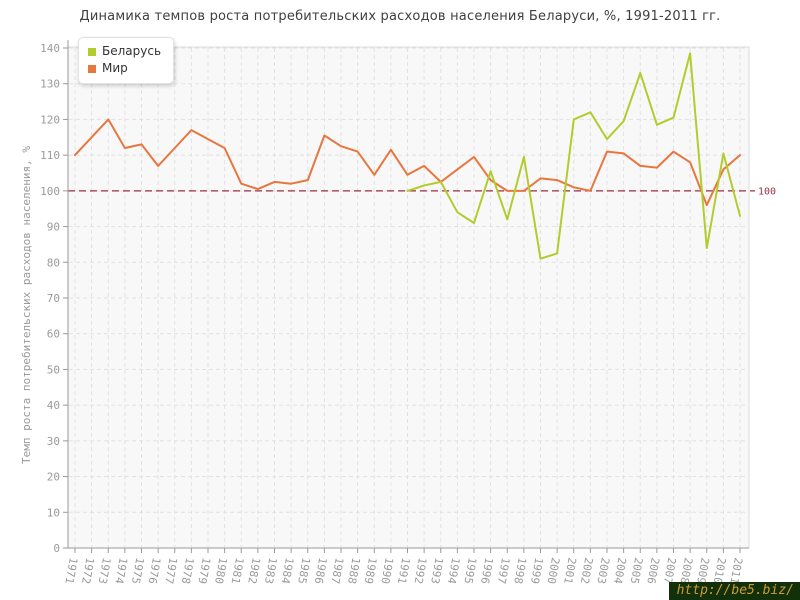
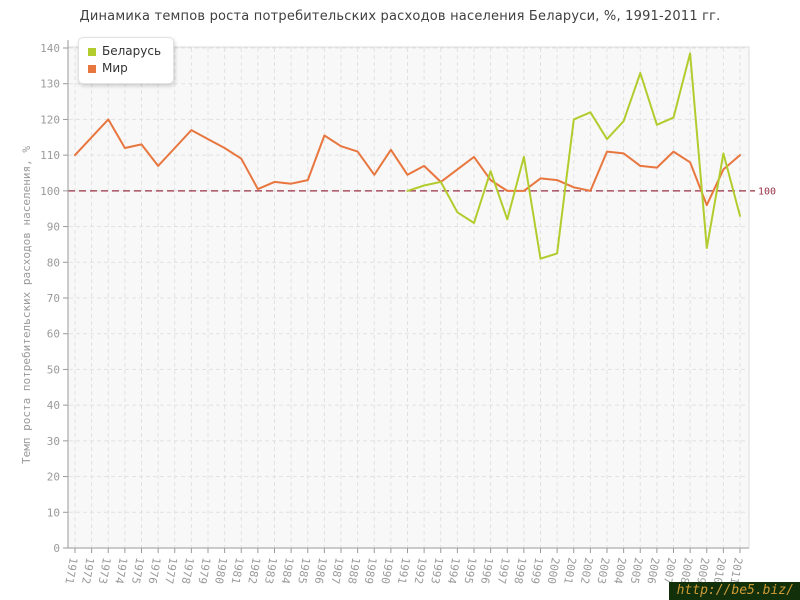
Мир/1981: 102 -> 109
